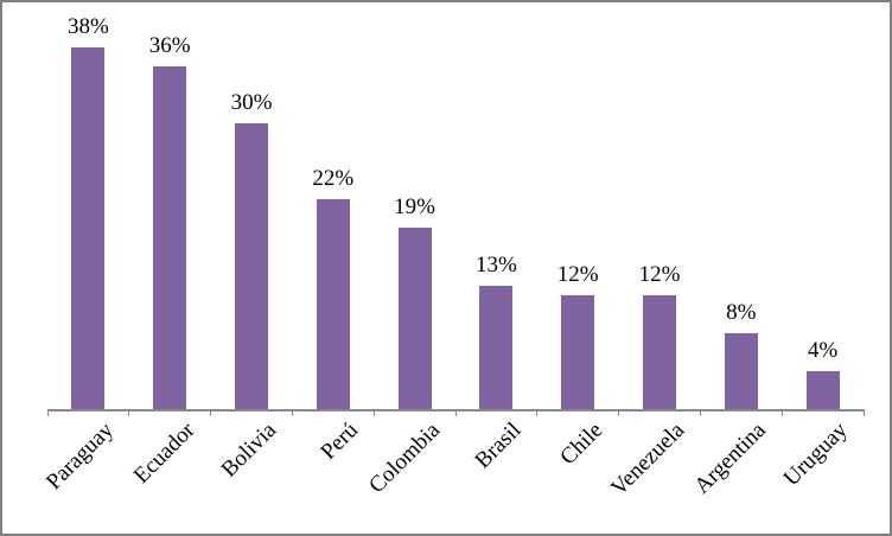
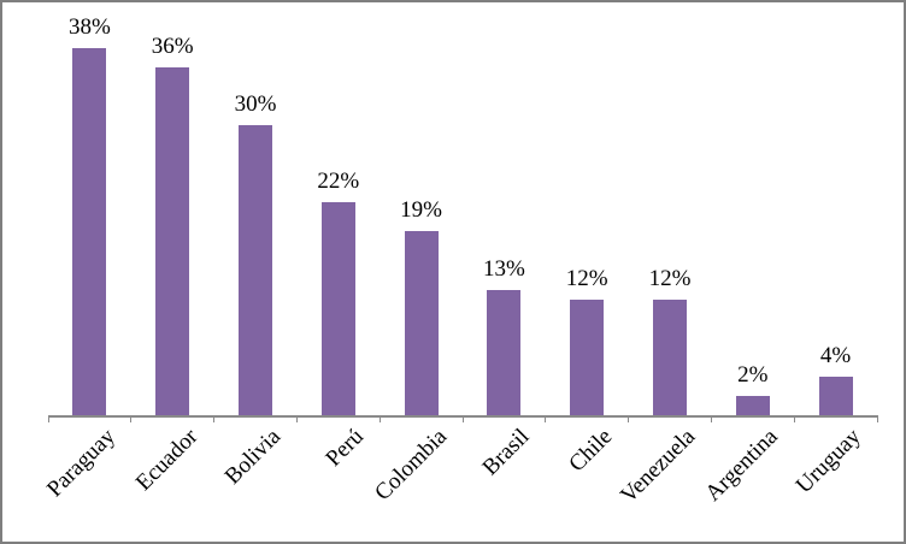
Argentina: 8% -> 2%
